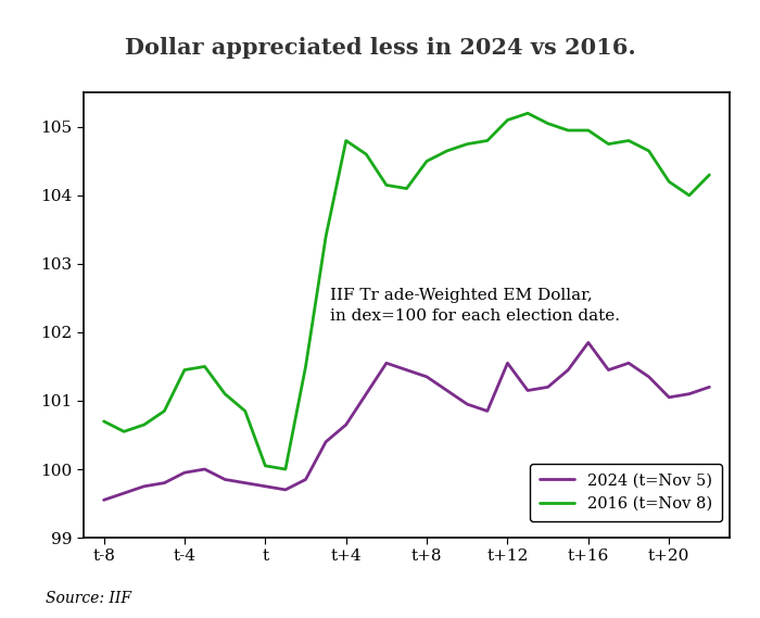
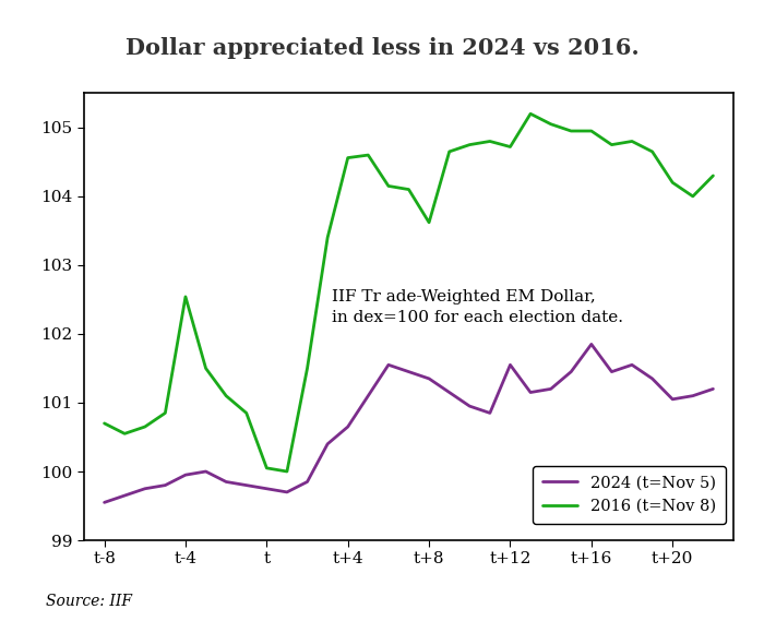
2016 (t=Nov 8)/t-4: 101.45 -> 102.54
2016 (t=Nov 8)/t+4: 104.80 -> 104.56
2016 (t=Nov 8)/t+8: 104.50 -> 103.62
2016 (t=Nov 8)/t+12: 105.10 -> 104.72
